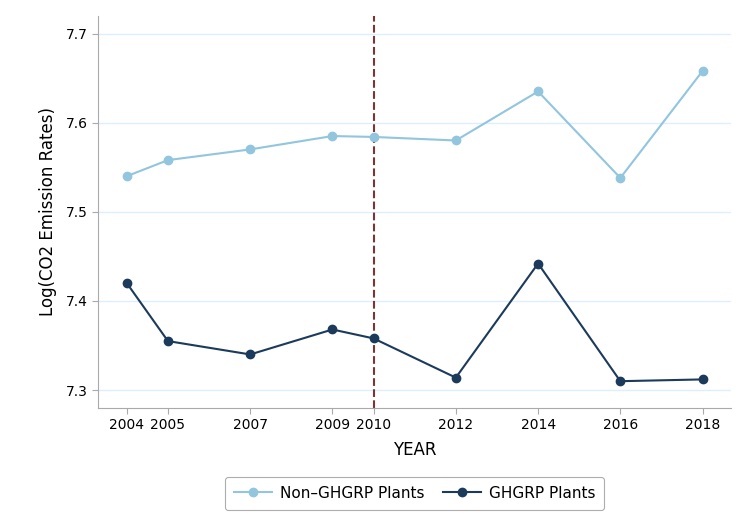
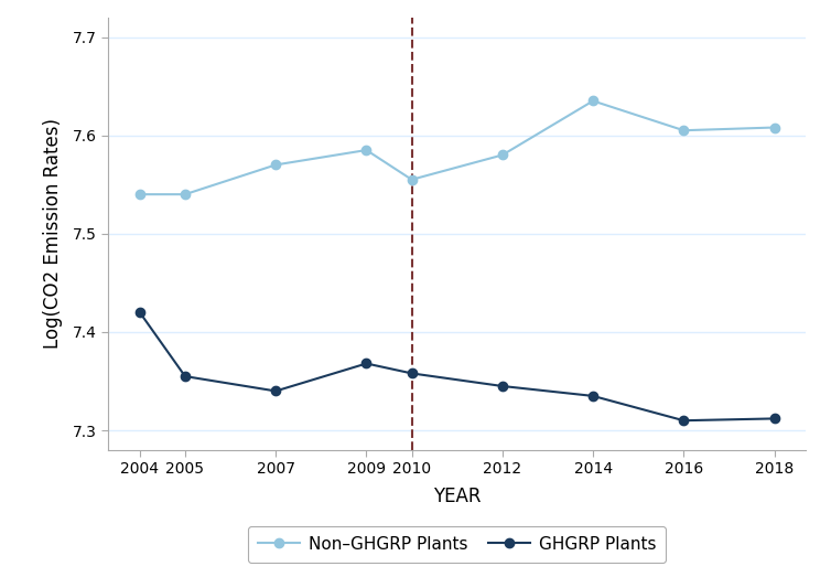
Non–GHGRP Plants/2005: 7.558 -> 7.540
Non–GHGRP Plants/2010: 7.584 -> 7.555
GHGRP Plants/2012: 7.314 -> 7.345
GHGRP Plants/2014: 7.442 -> 7.335
Non–GHGRP Plants/2016: 7.538 -> 7.605
Non–GHGRP Plants/2018: 7.658 -> 7.608
